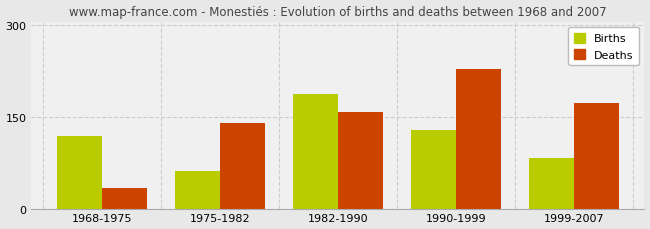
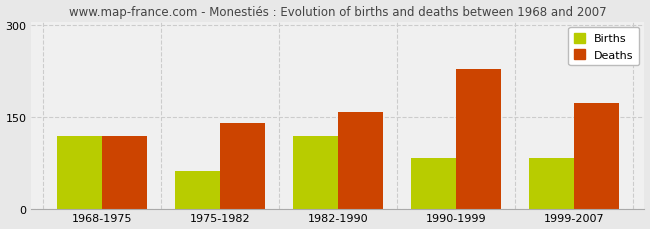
Deaths/1968-1975: 34 -> 118
Births/1982-1990: 186 -> 118
Births/1990-1999: 128 -> 82
